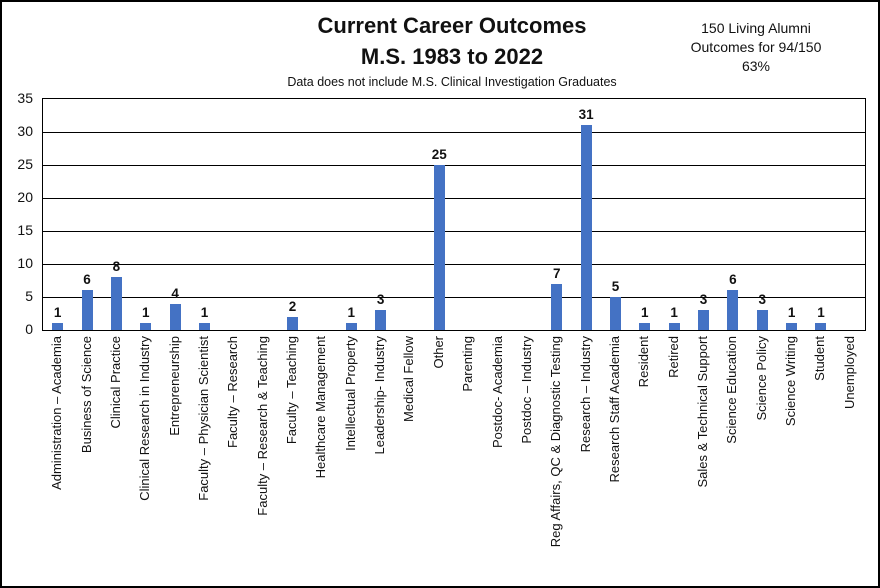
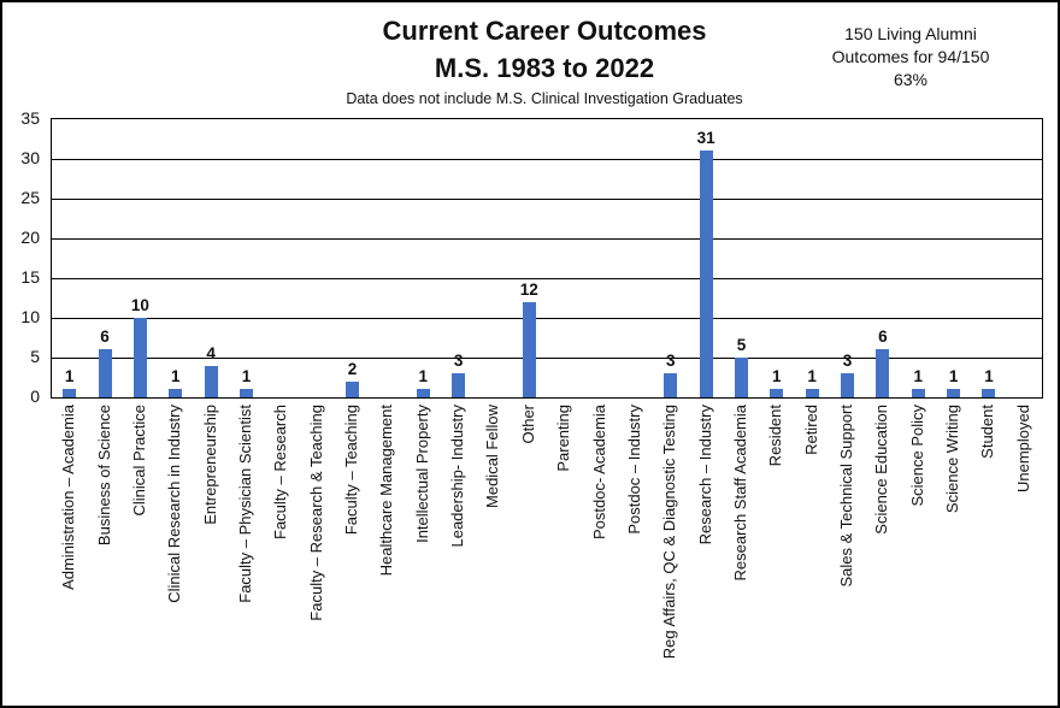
Clinical Practice: 8 -> 10
Other: 25 -> 12
Reg Affairs, QC & Diagnostic Testing: 7 -> 3
Science Policy: 3 -> 1
